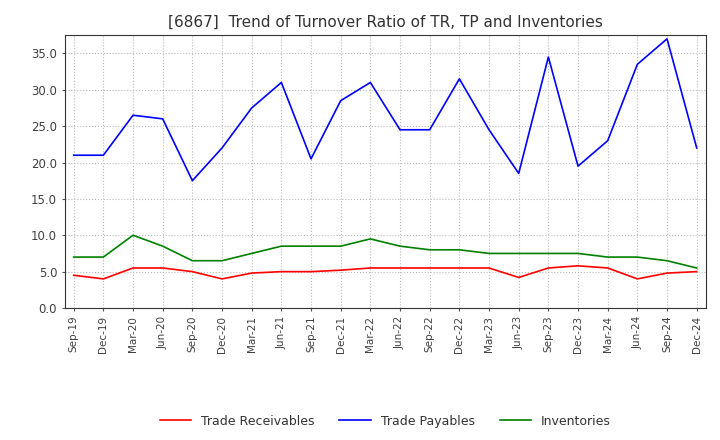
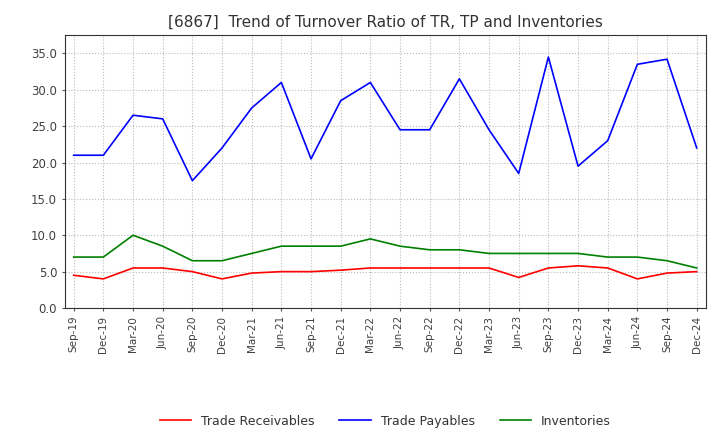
Trade Payables/Sep-24: 37.0 -> 34.2
